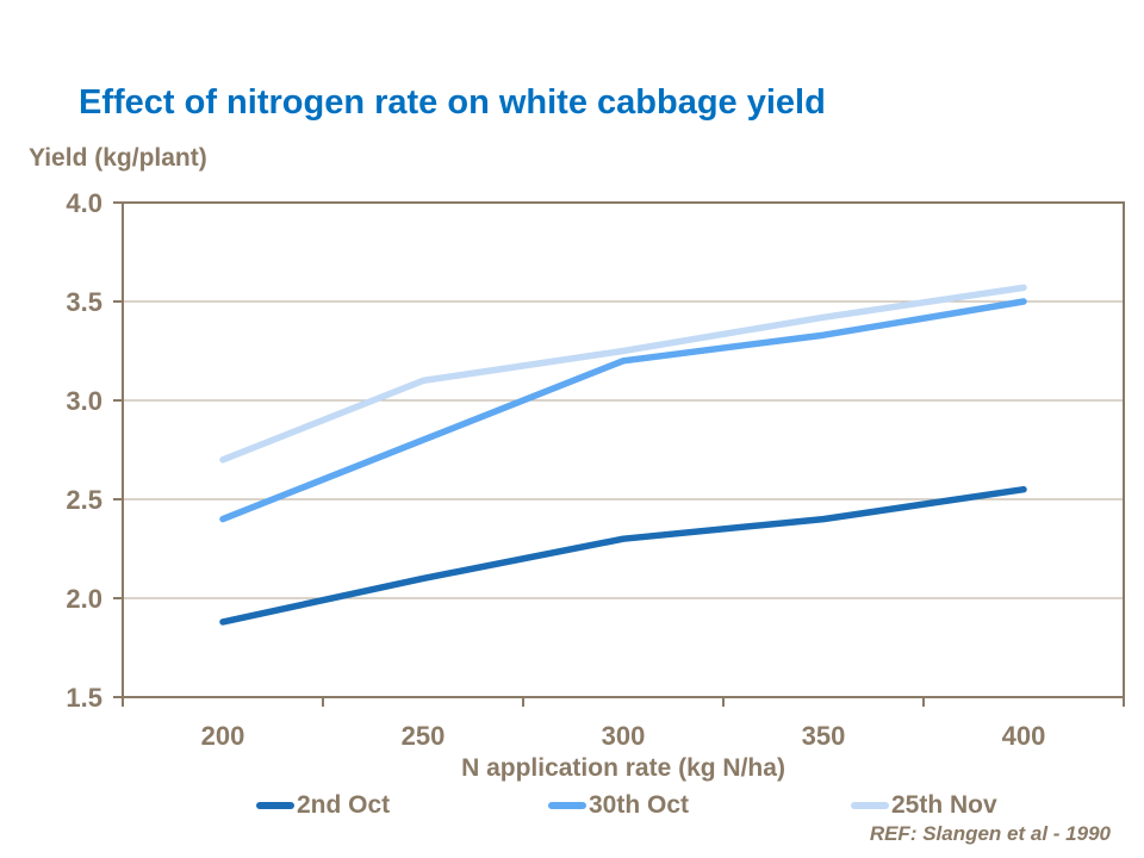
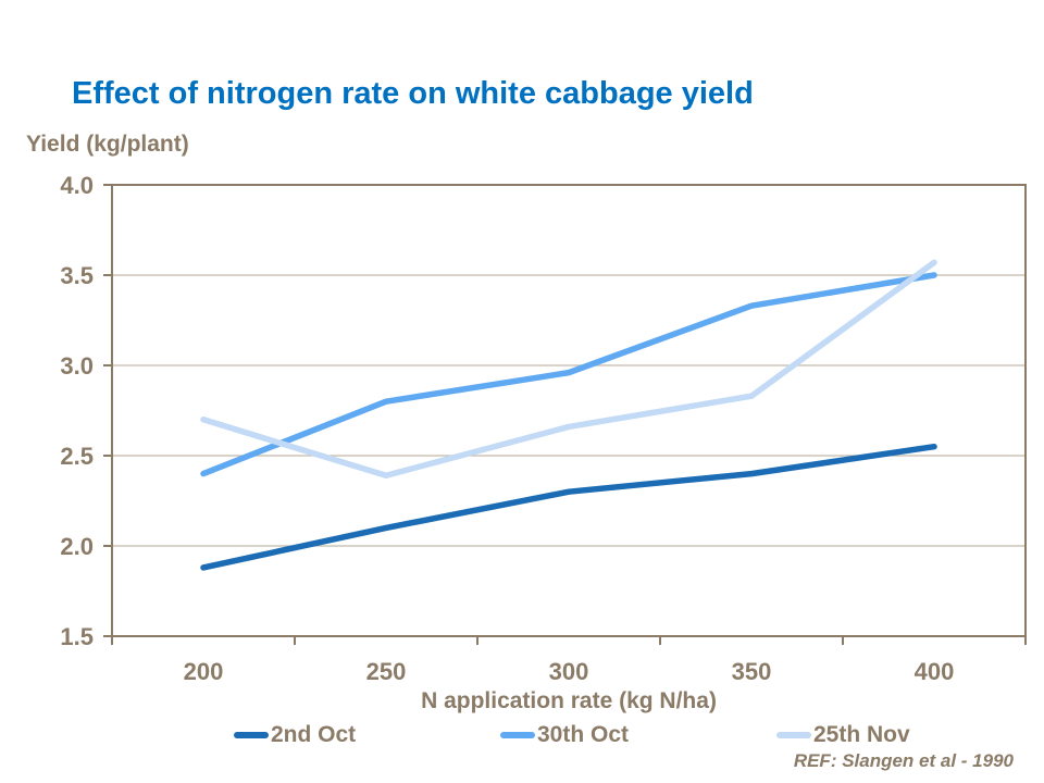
25th Nov/250: 3.10 -> 2.39
30th Oct/300: 3.20 -> 2.96
25th Nov/300: 3.25 -> 2.66
25th Nov/350: 3.42 -> 2.83
